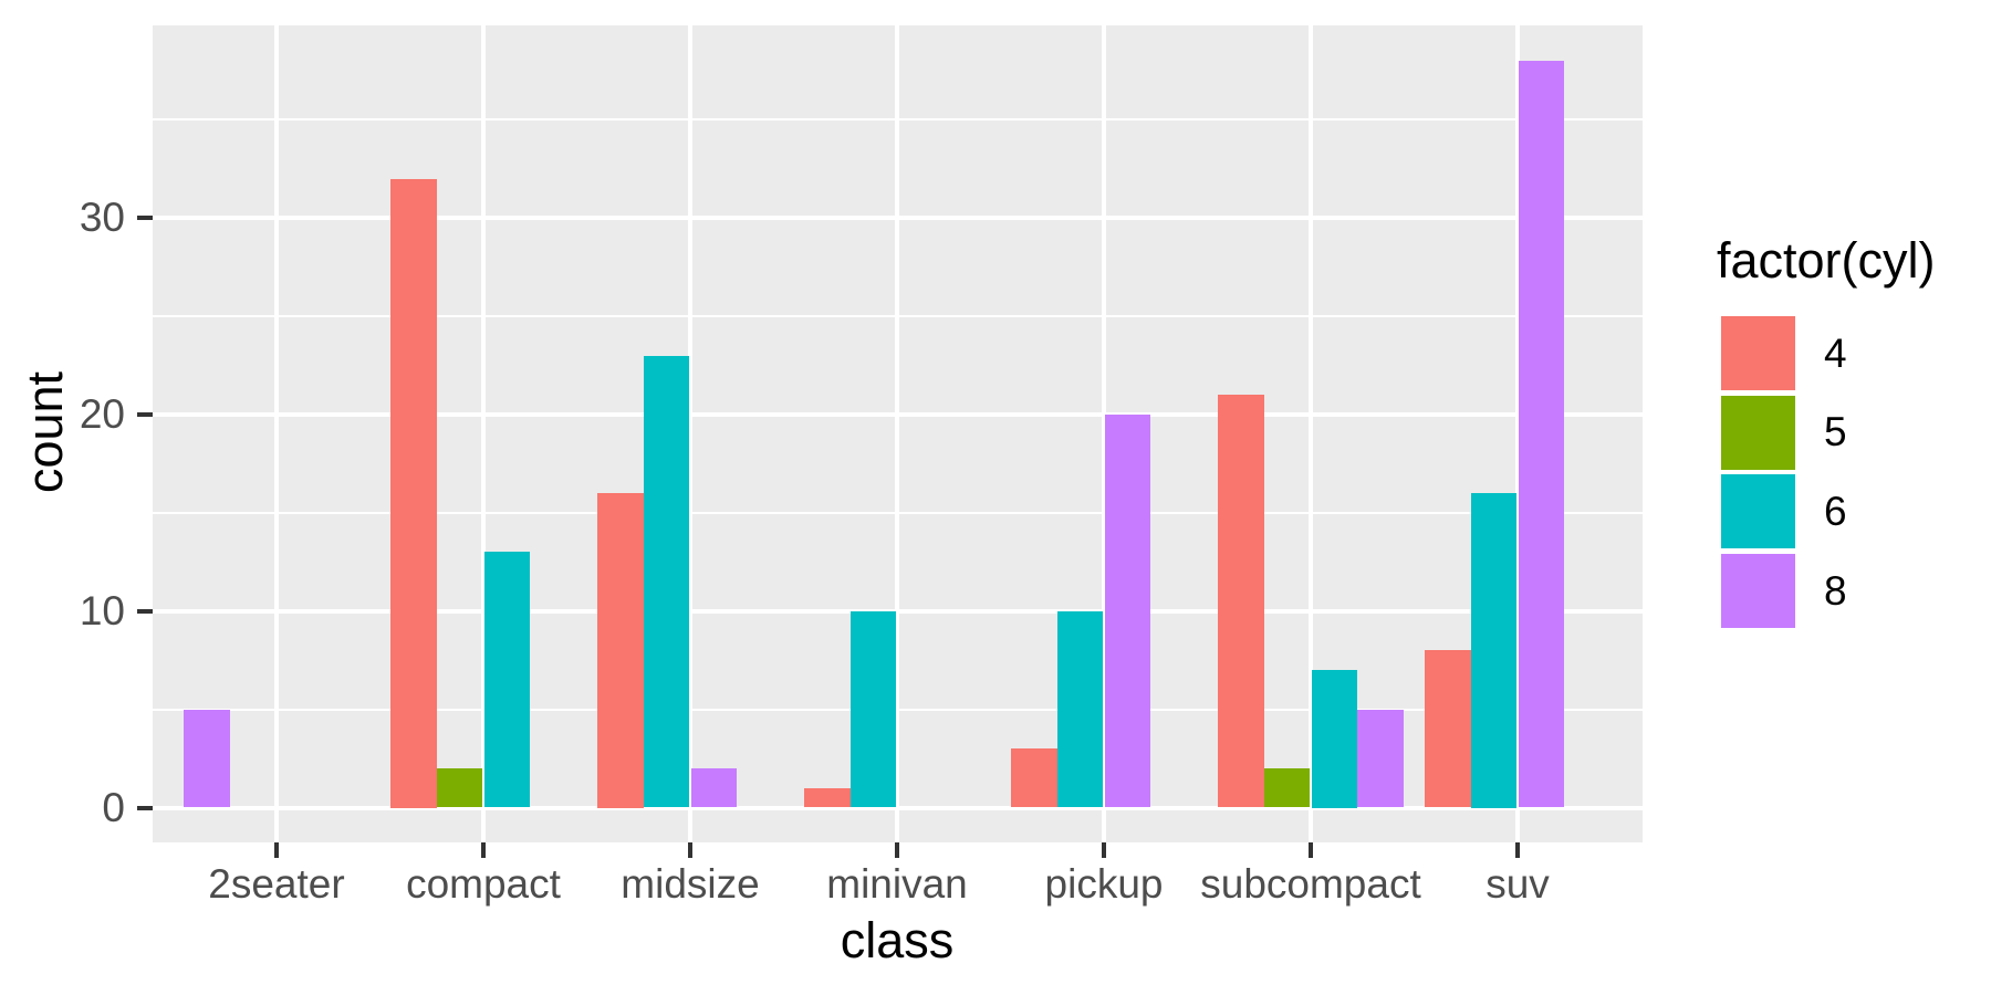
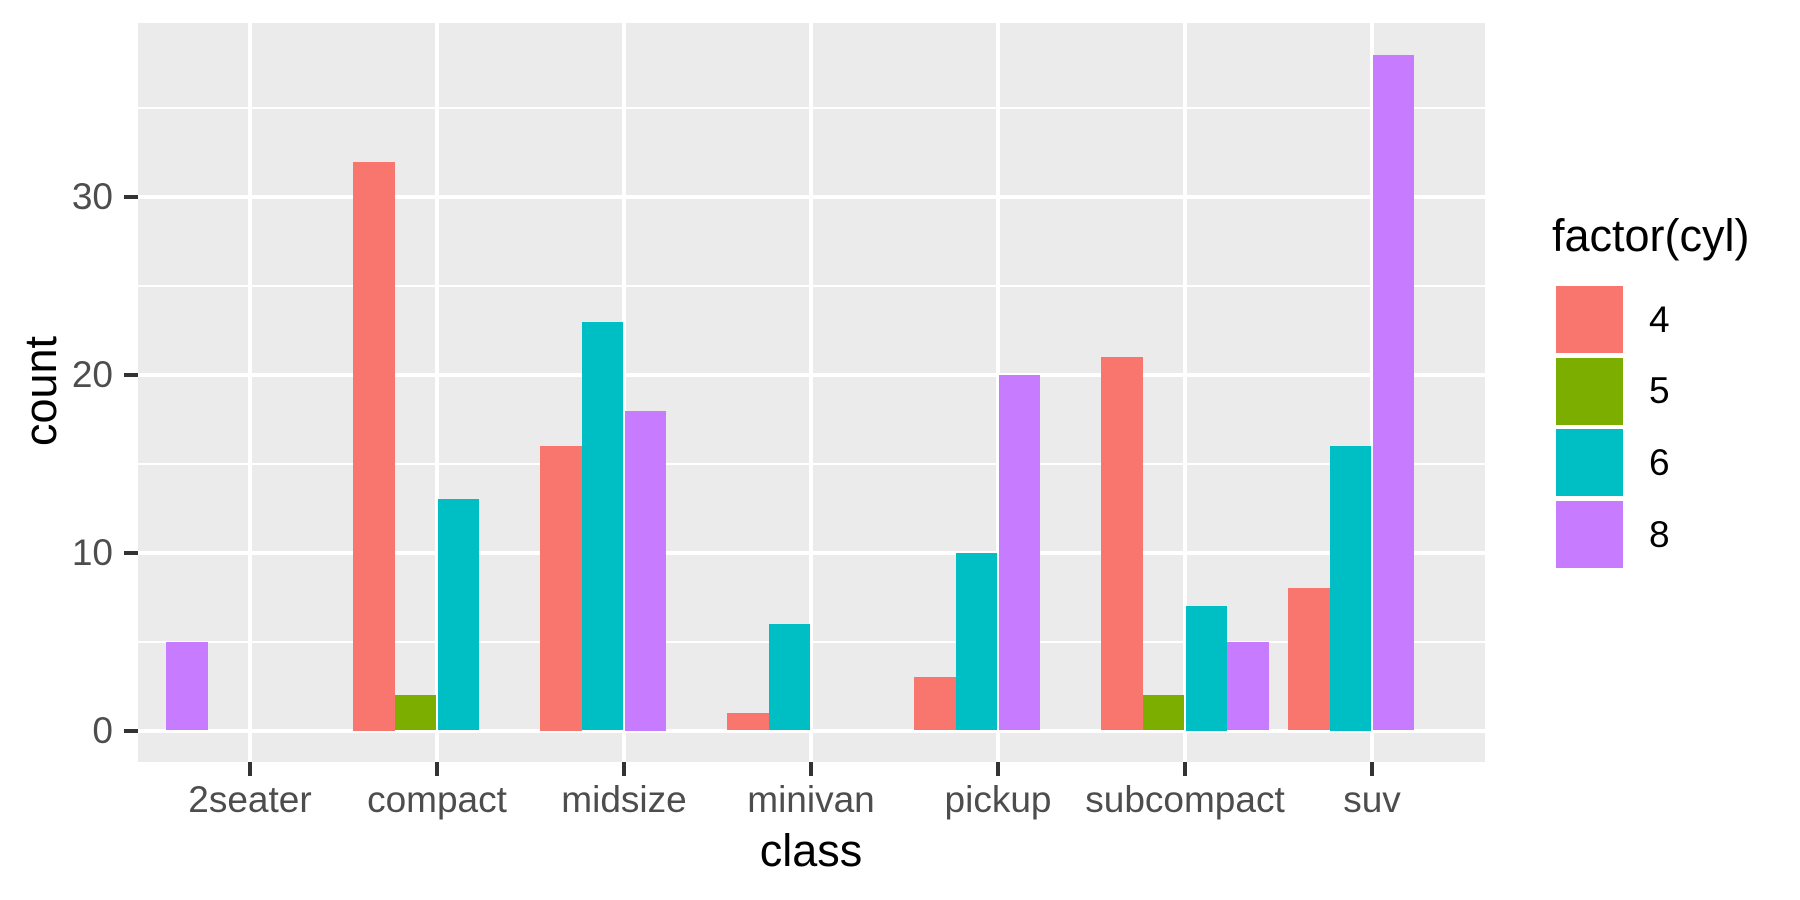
8/midsize: 2 -> 18
6/minivan: 10 -> 6
